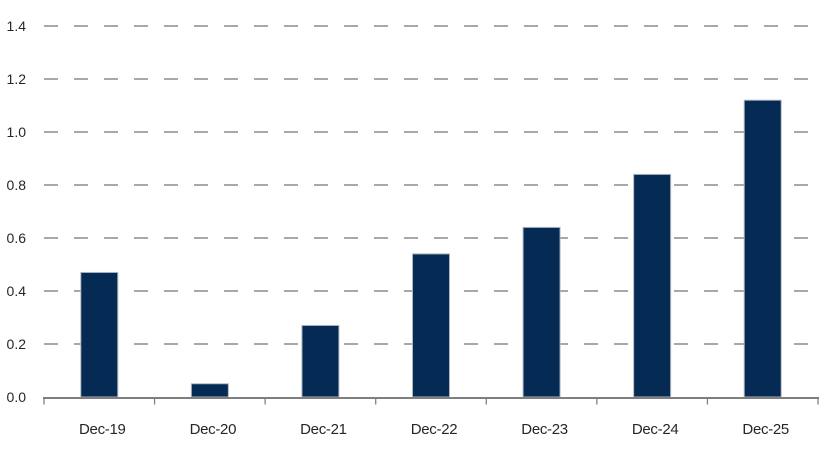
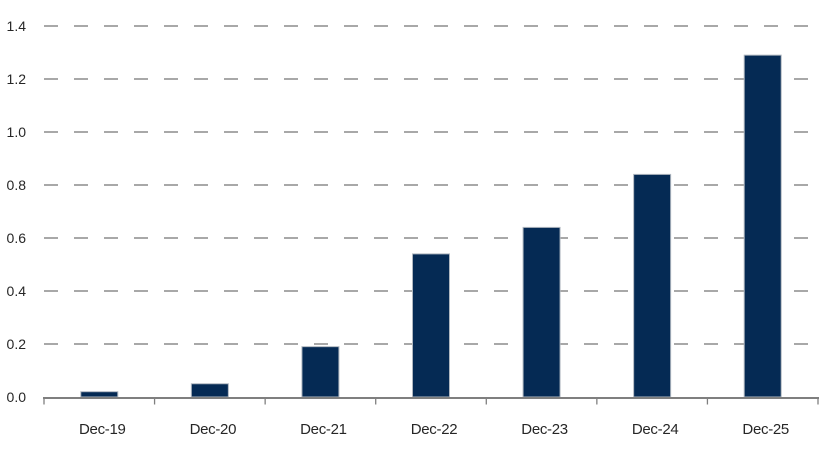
Dec-19: 0.47 -> 0.02
Dec-21: 0.27 -> 0.19
Dec-25: 1.12 -> 1.29
